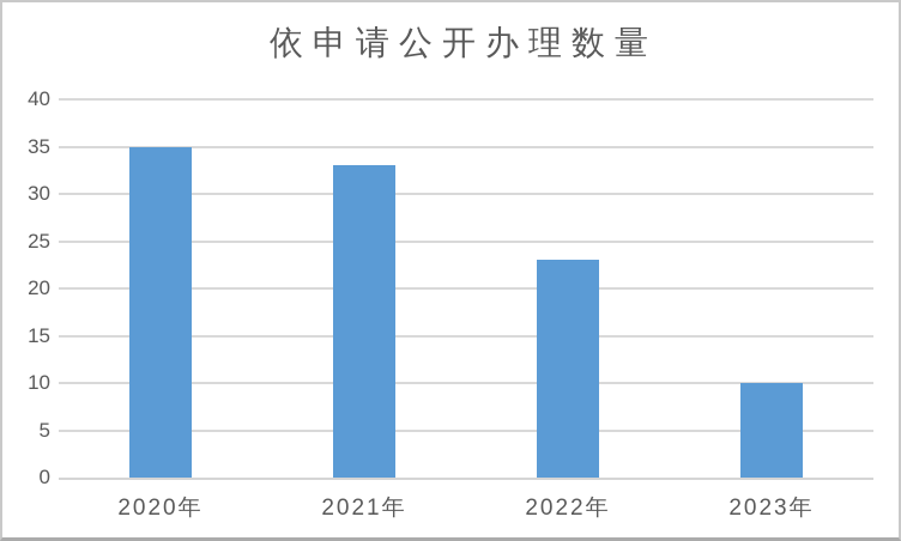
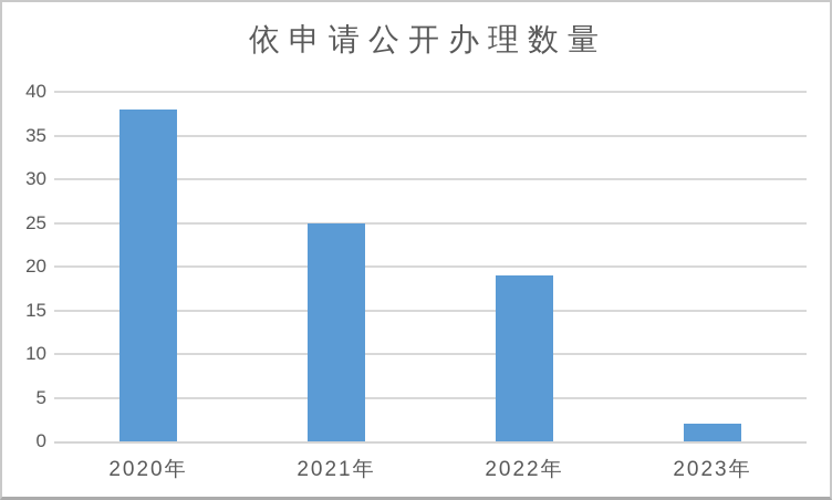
2020年: 35 -> 38
2021年: 33 -> 25
2022年: 23 -> 19
2023年: 10 -> 2
